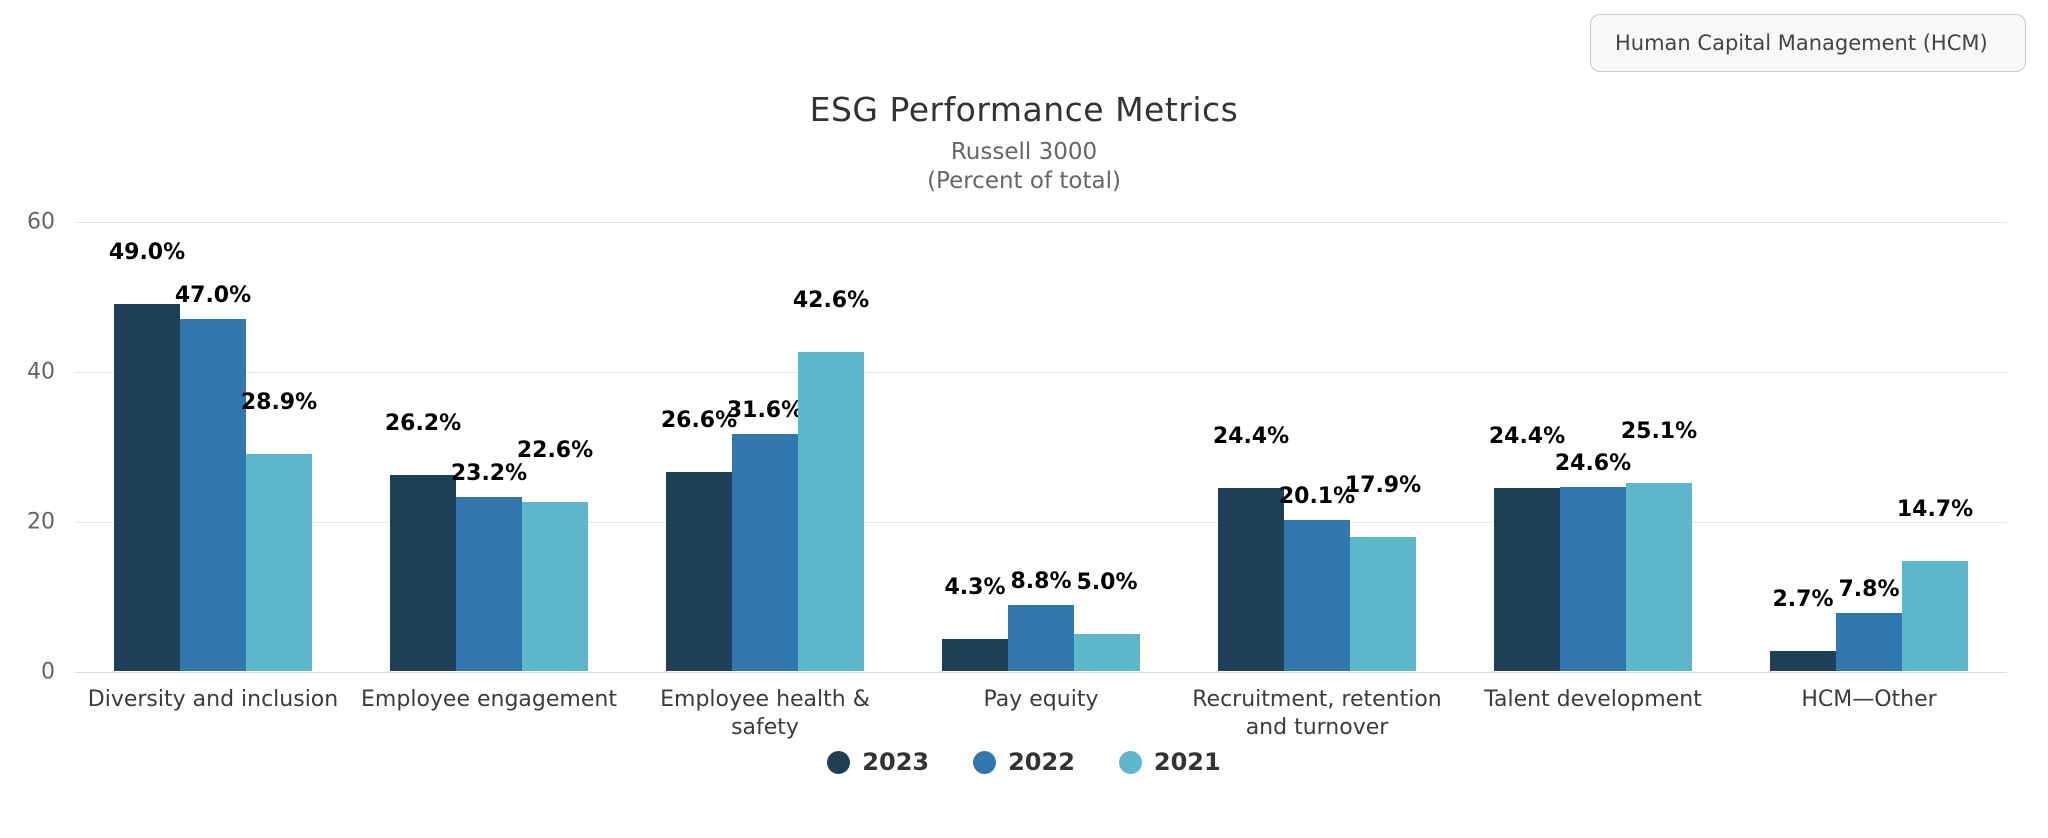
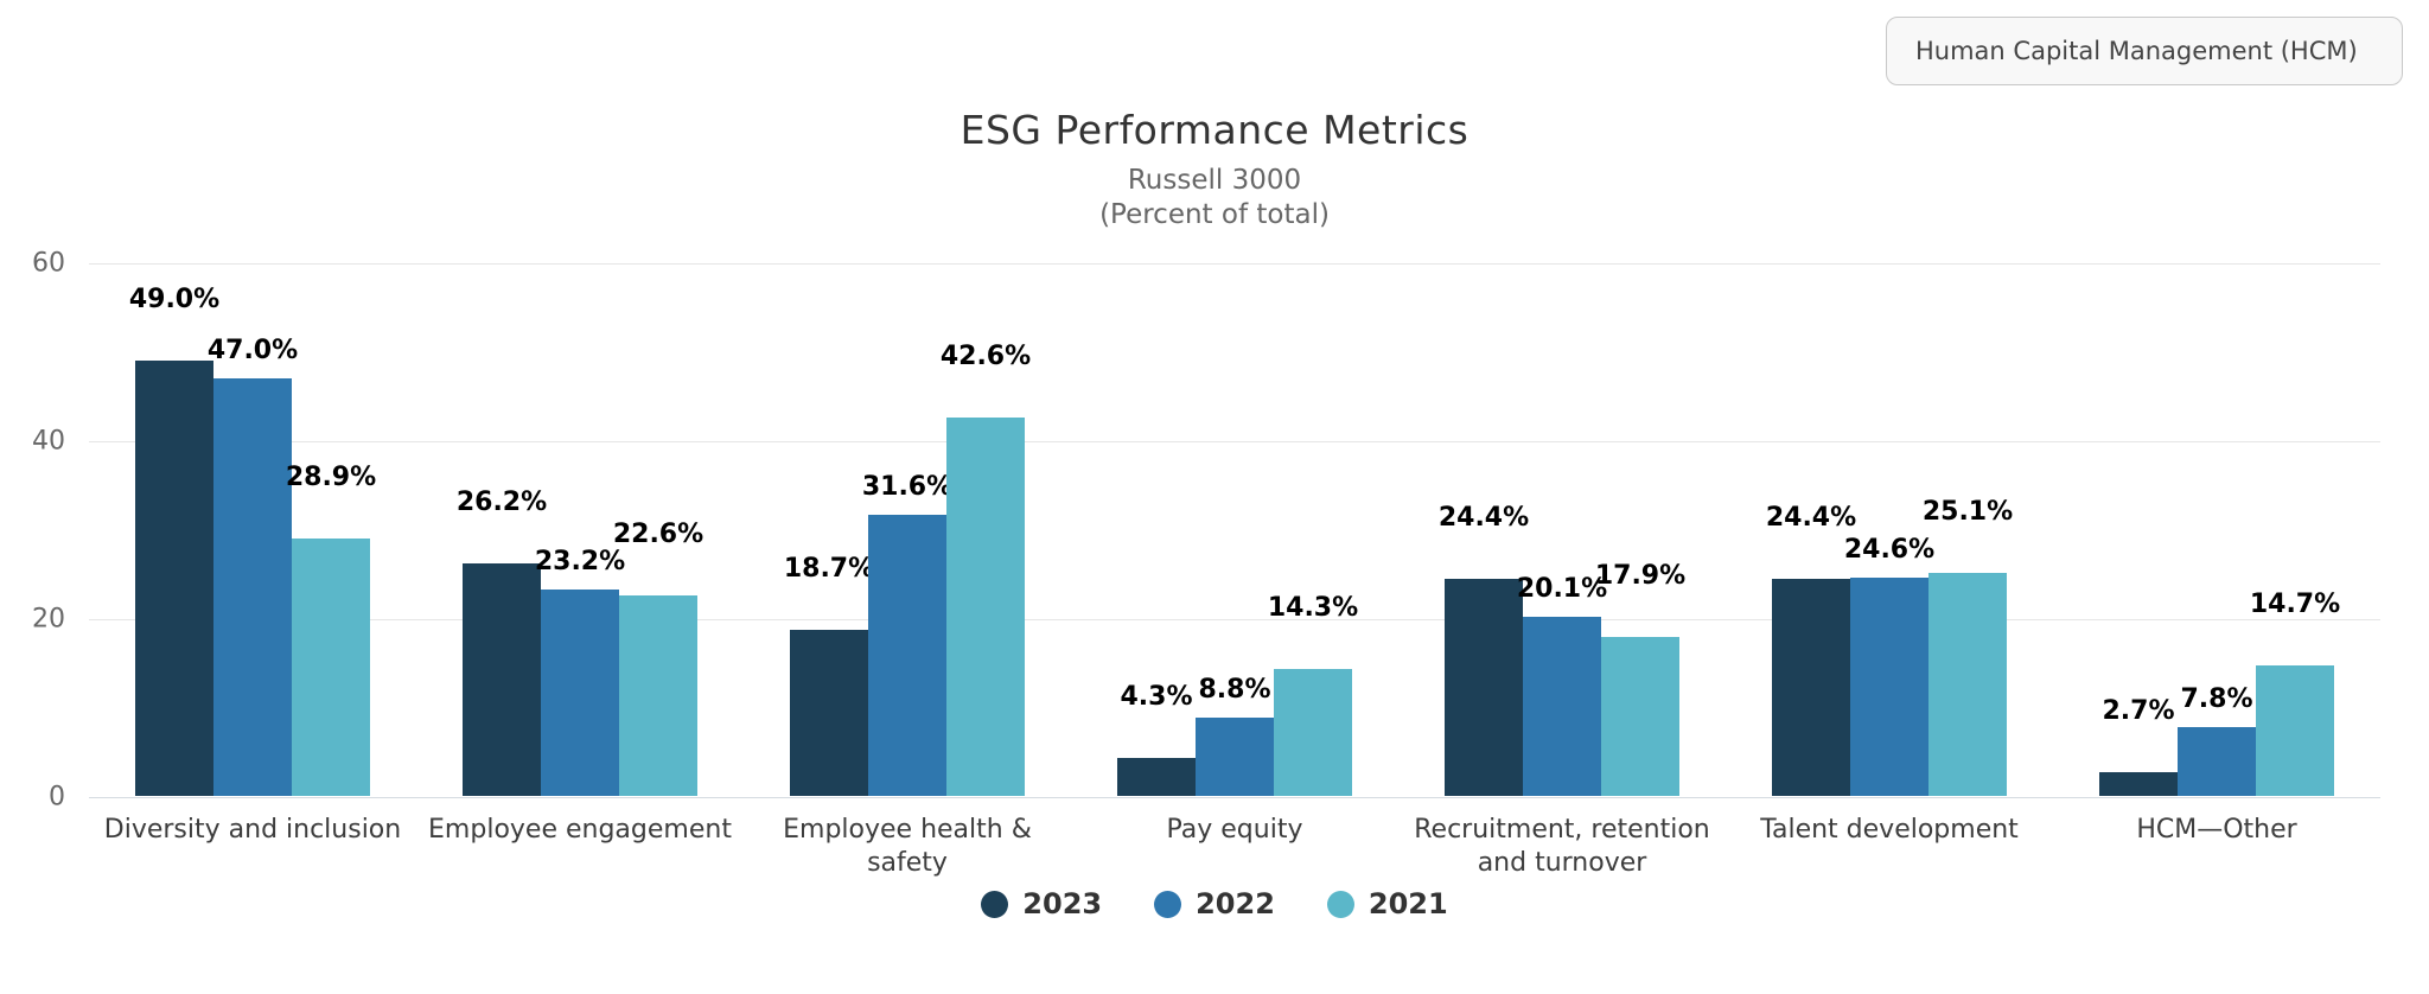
2023/Employee health & safety: 26.6% -> 18.7%
2021/Pay equity: 5.0% -> 14.3%
